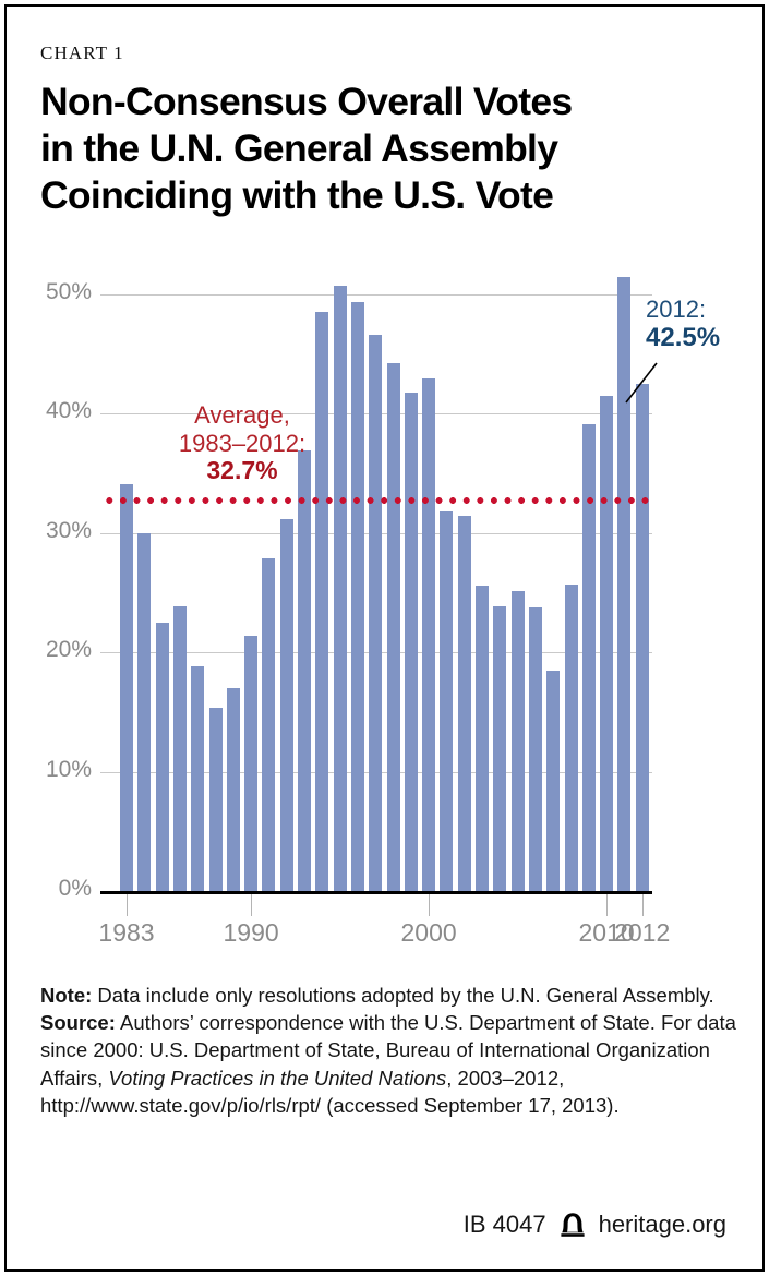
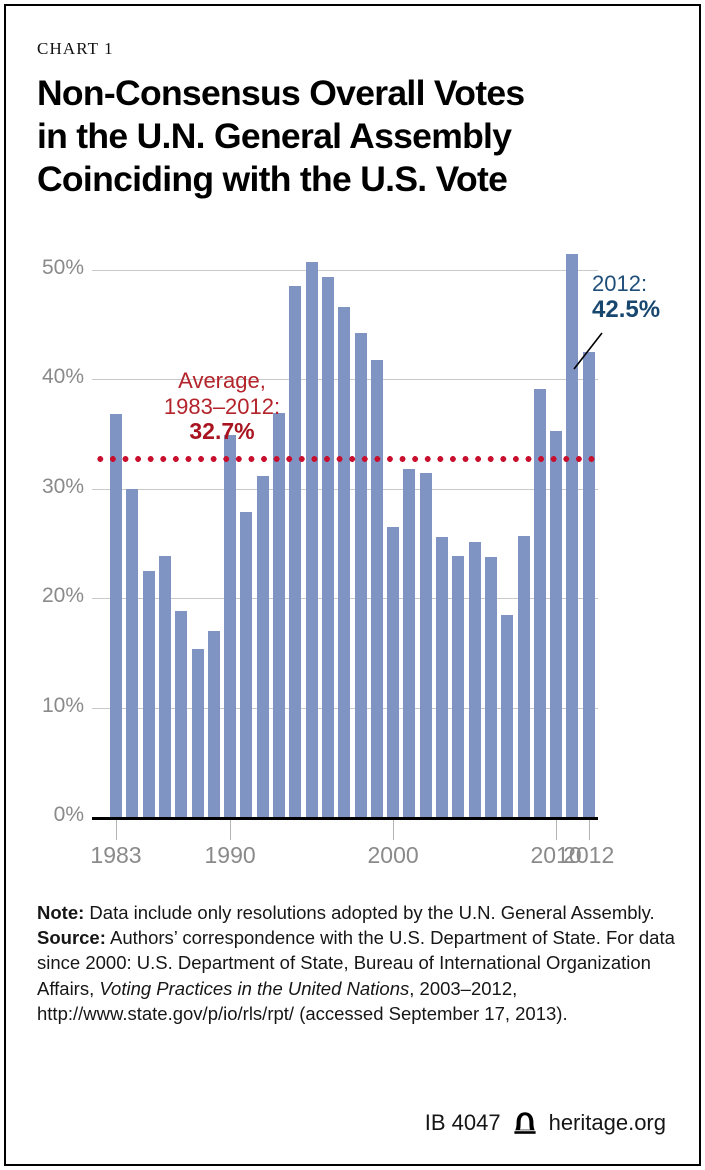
1983: 34.1% -> 36.8%
1990: 21.4% -> 34.9%
2000: 43.0% -> 26.5%
2010: 41.5% -> 35.3%
